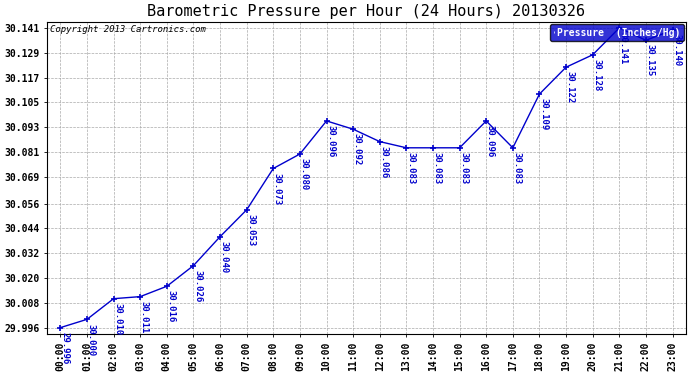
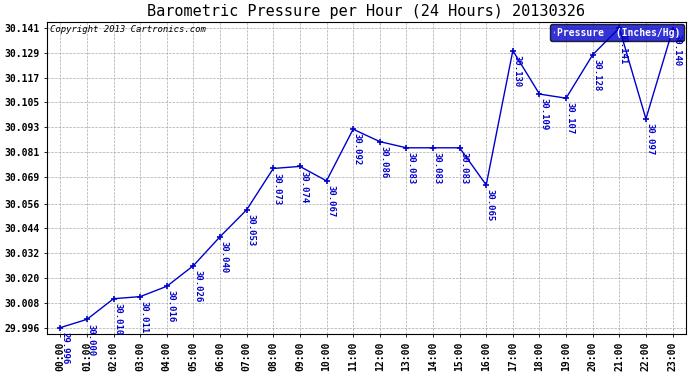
09:00: 30.080 -> 30.074
10:00: 30.096 -> 30.067
16:00: 30.096 -> 30.065
17:00: 30.083 -> 30.130
19:00: 30.122 -> 30.107
22:00: 30.135 -> 30.097
